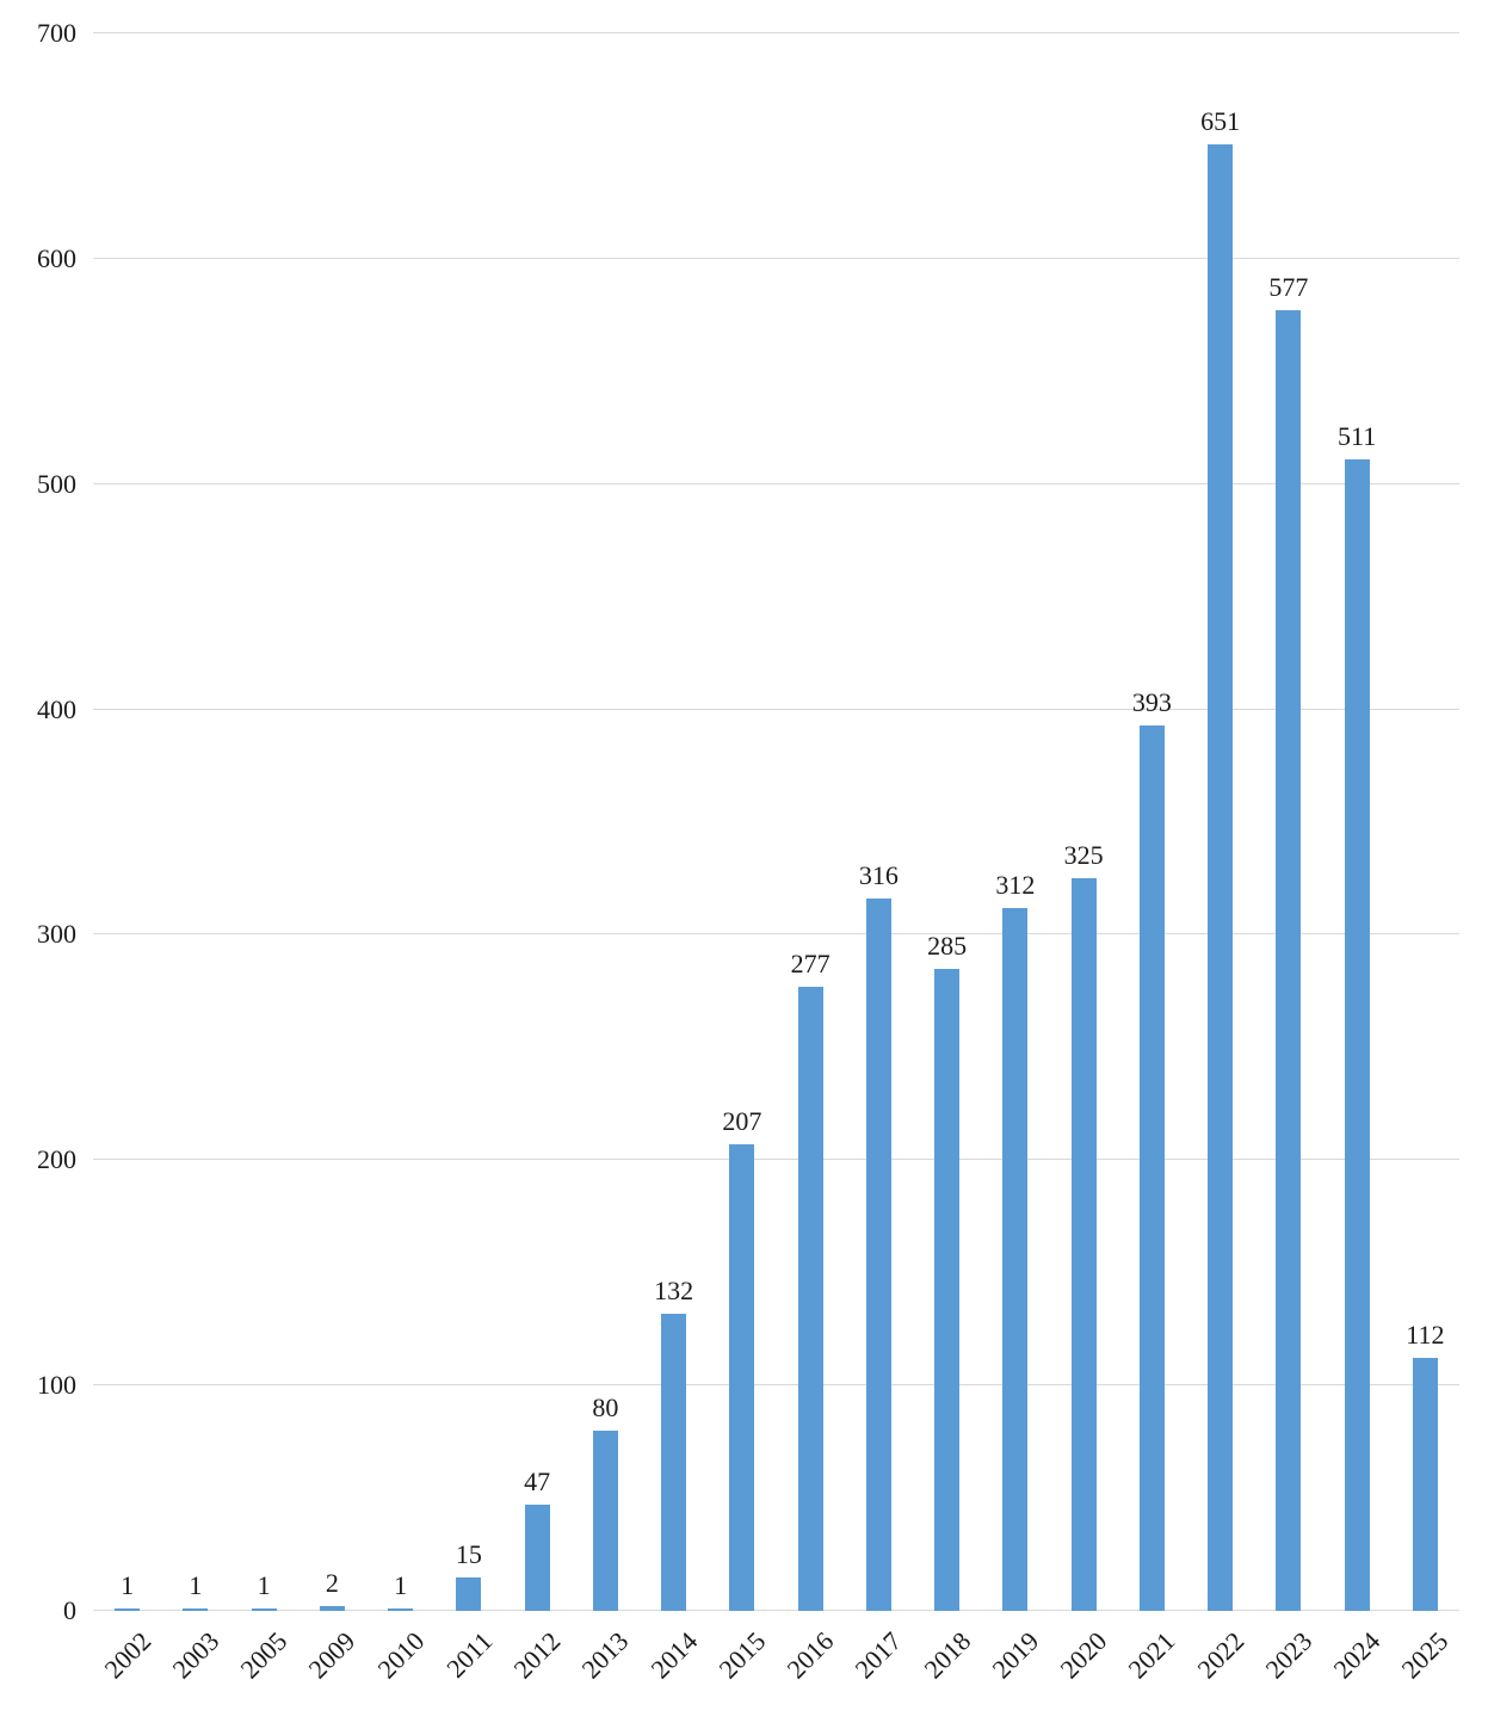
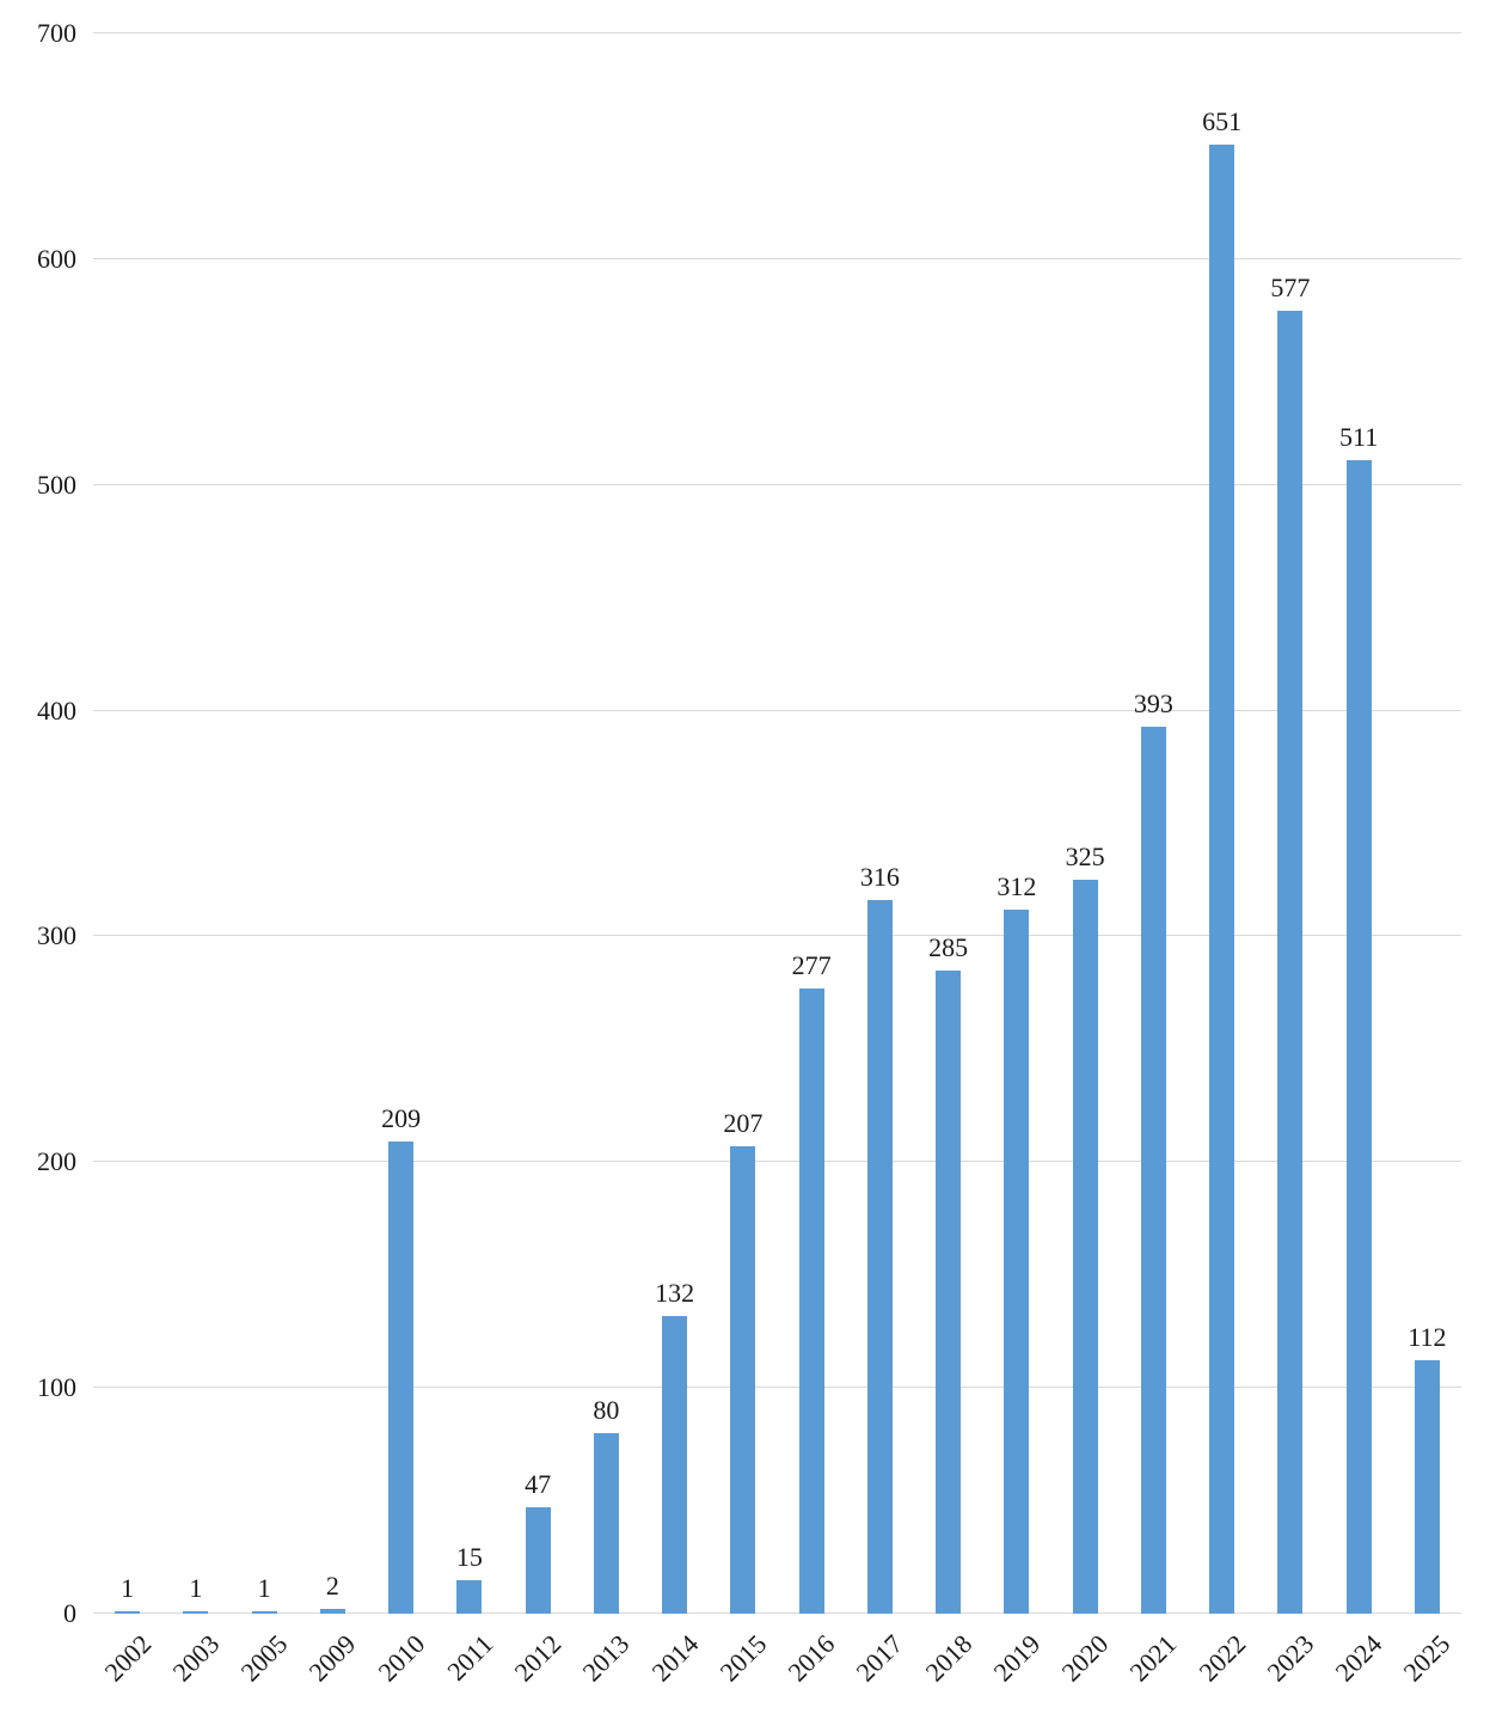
2010: 1 -> 209
